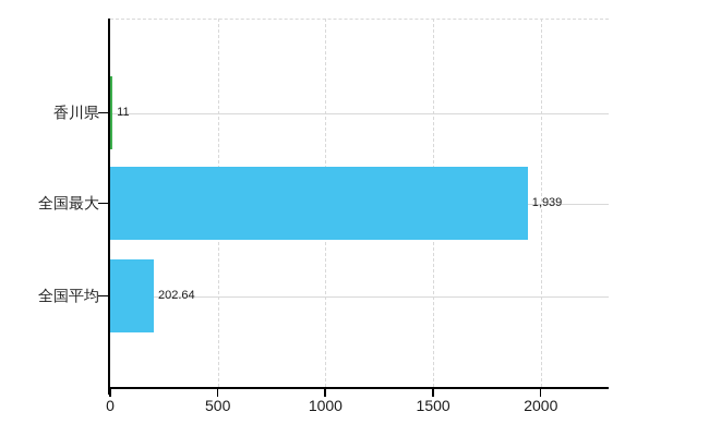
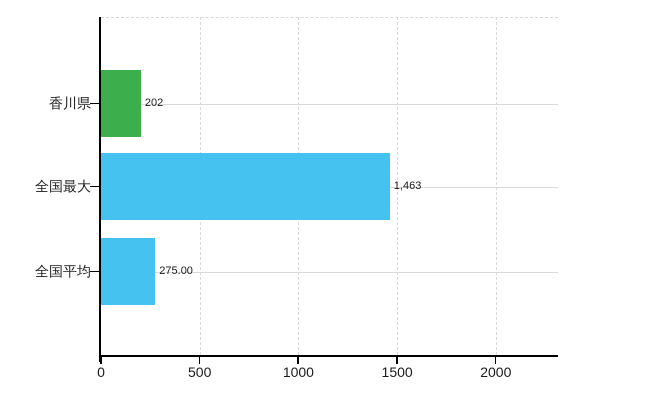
香川県: 11 -> 202
全国最大: 1,939 -> 1,463
全国平均: 202.64 -> 275.00
